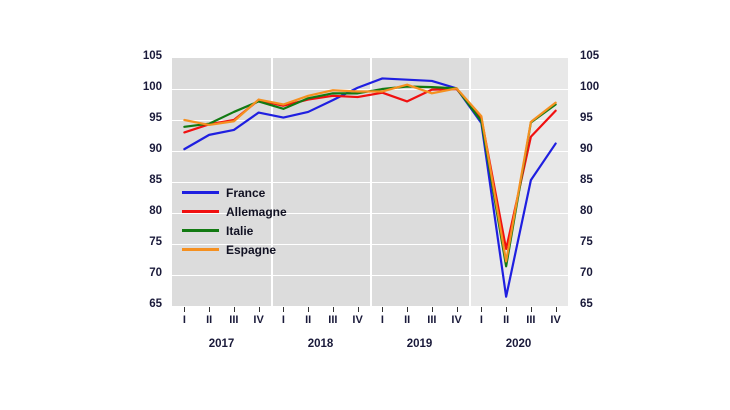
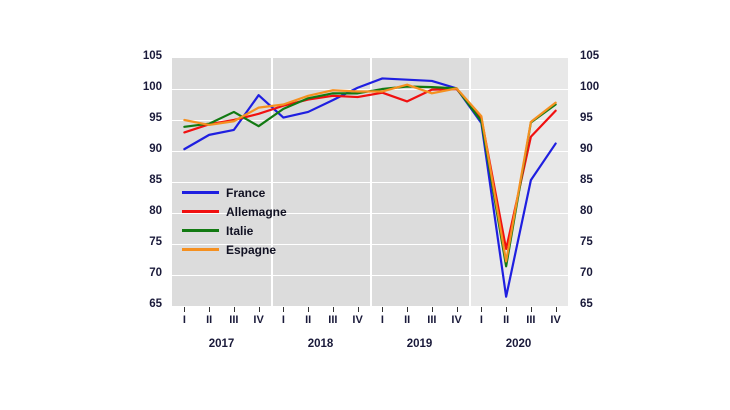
France/IV 2017: 96 -> 99
Allemagne/IV 2017: 98 -> 96
Italie/IV 2017: 98 -> 94
Espagne/IV 2017: 98 -> 97
